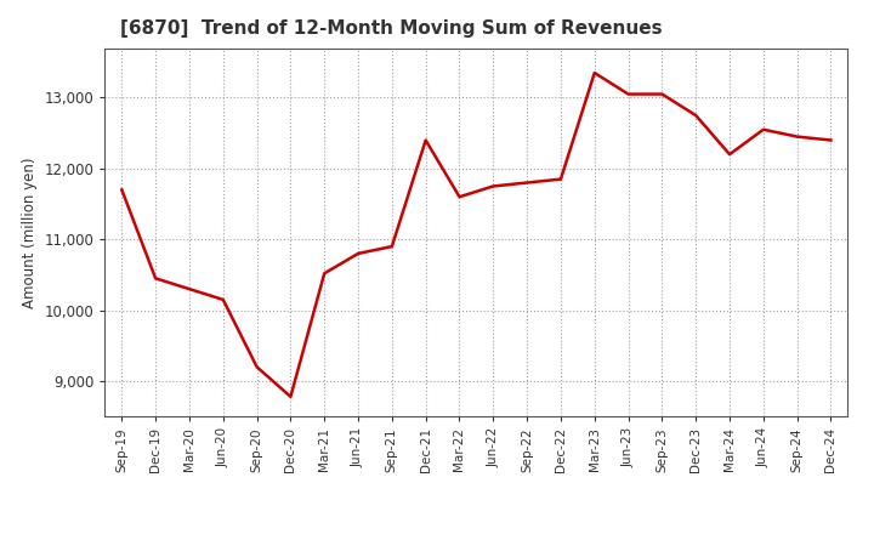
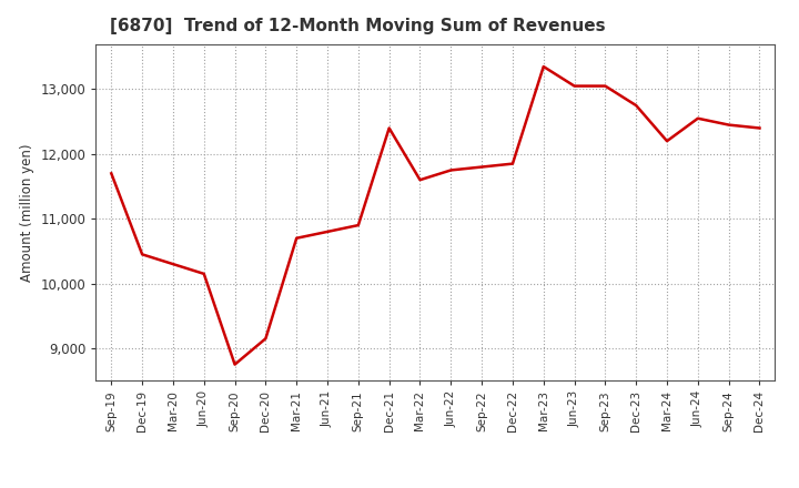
Sep-20: 9,200 -> 8,750
Dec-20: 8,780 -> 9,150
Mar-21: 10,520 -> 10,700
